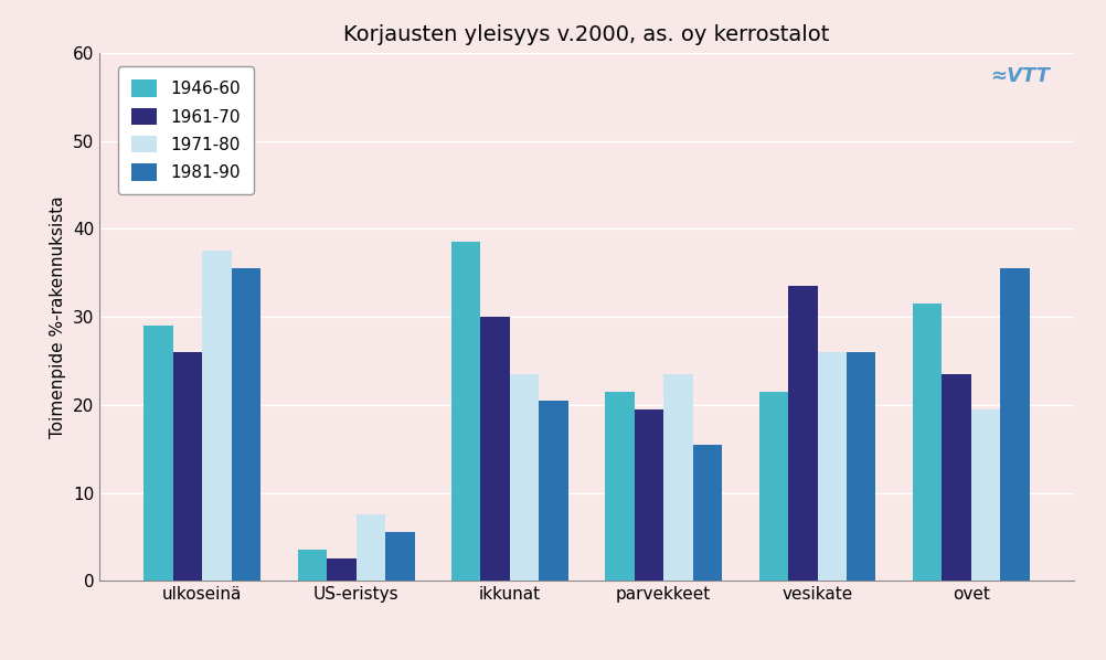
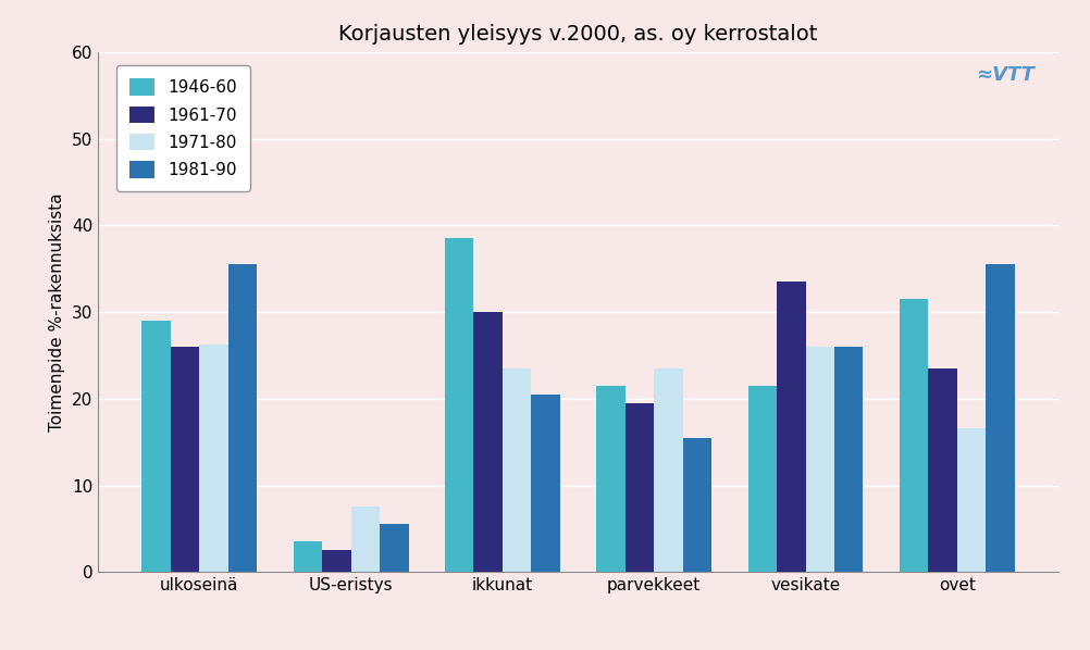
1971-80/ulkoseinä: 37.5 -> 26.2
1971-80/ovet: 19.5 -> 16.6
